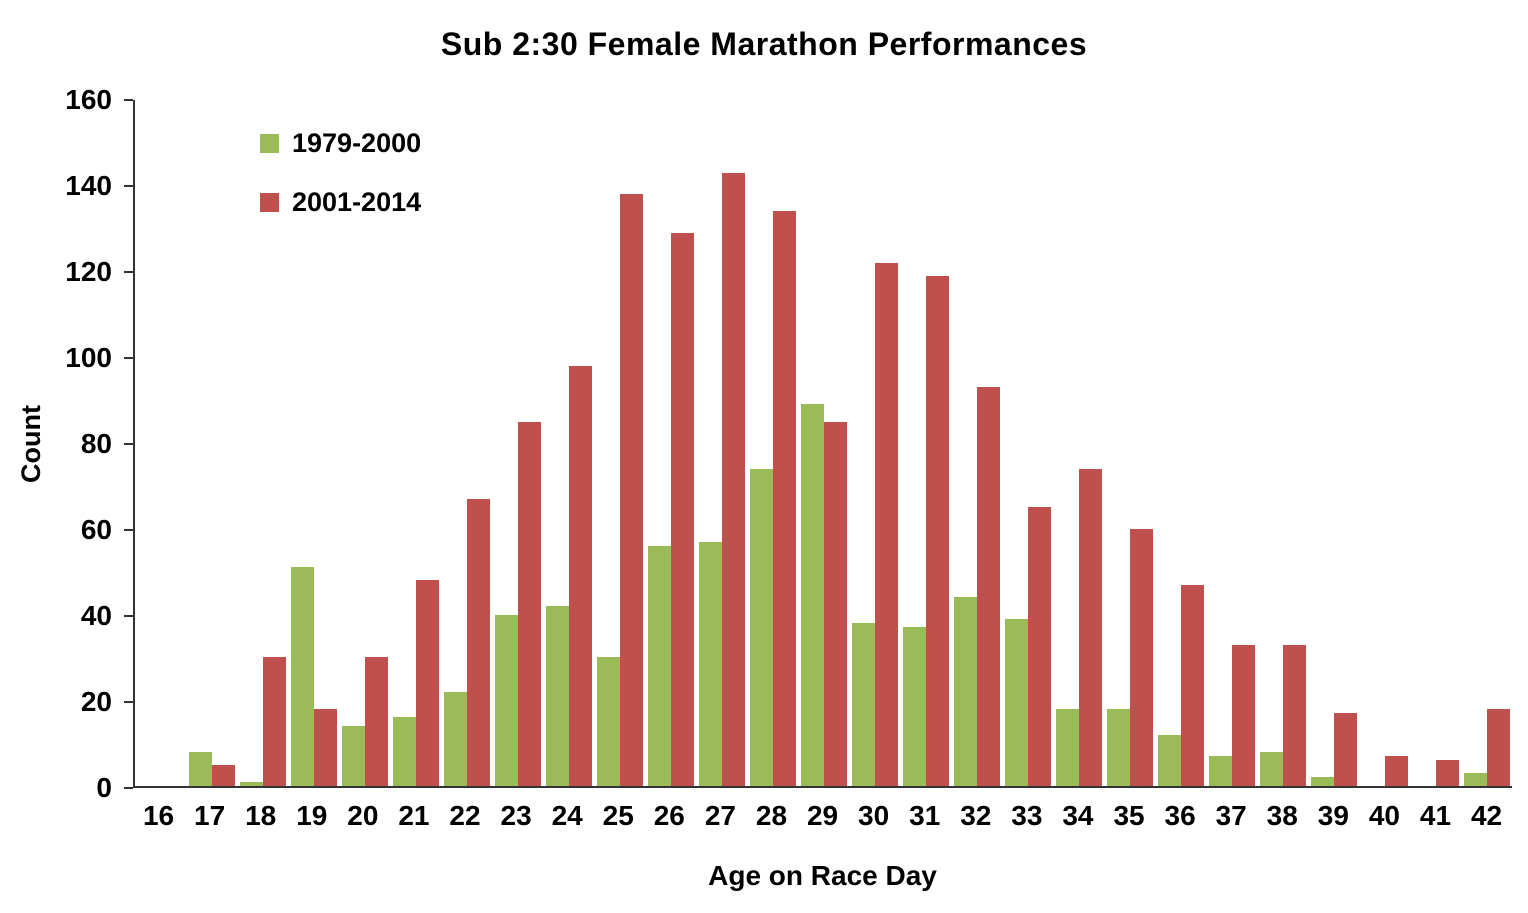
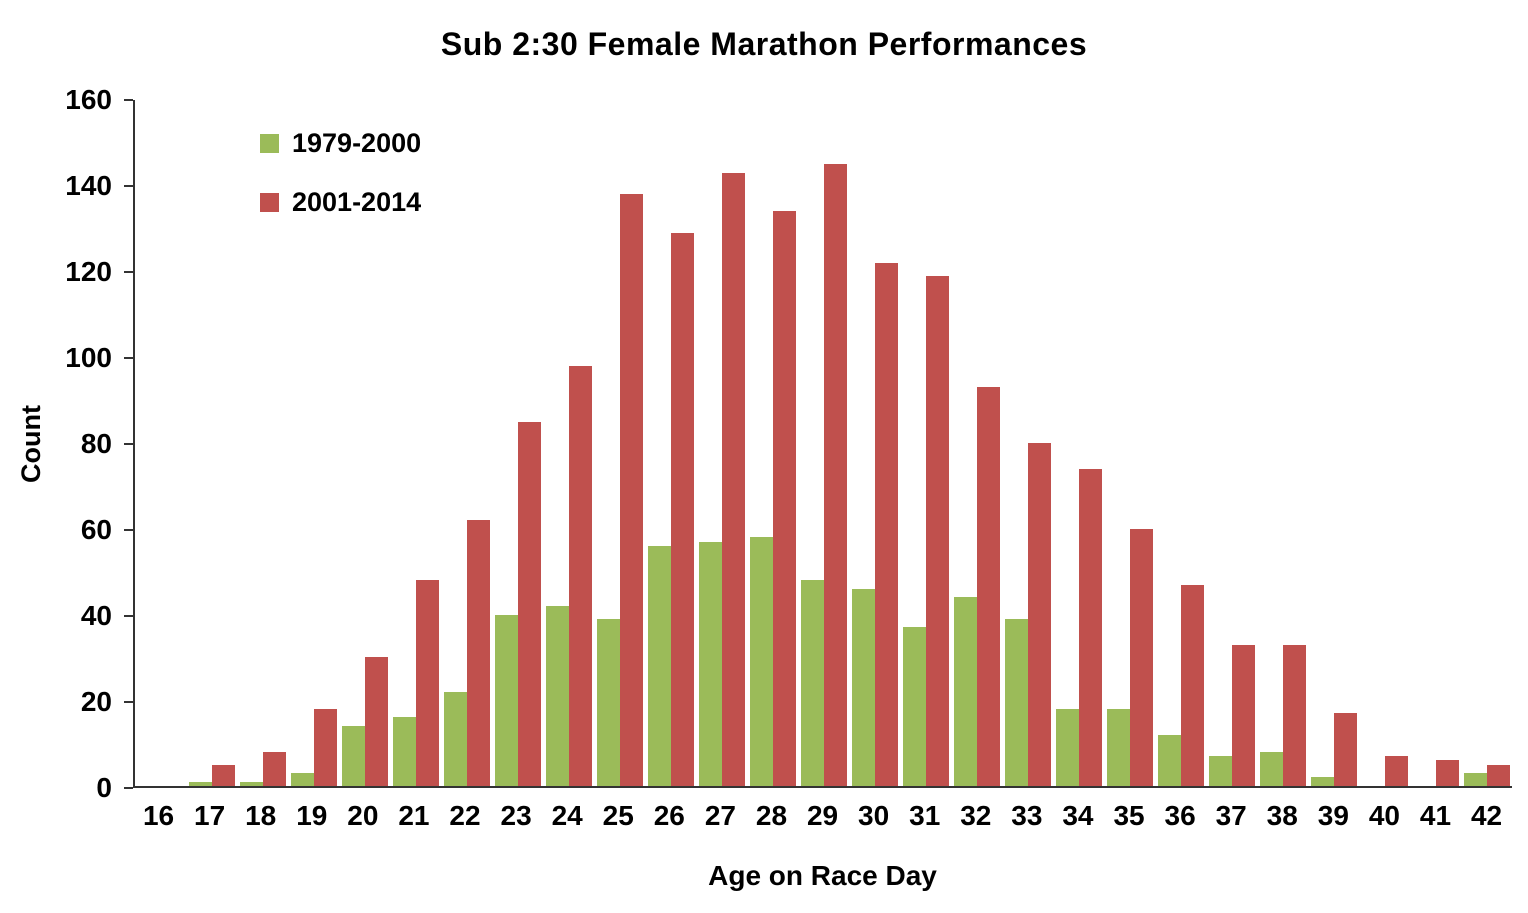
1979-2000/17: 8 -> 1
2001-2014/18: 30 -> 8
1979-2000/19: 51 -> 3
2001-2014/22: 67 -> 62
1979-2000/25: 30 -> 39
1979-2000/28: 74 -> 58
1979-2000/29: 89 -> 48
2001-2014/29: 85 -> 145
1979-2000/30: 38 -> 46
2001-2014/33: 65 -> 80
2001-2014/42: 18 -> 5
